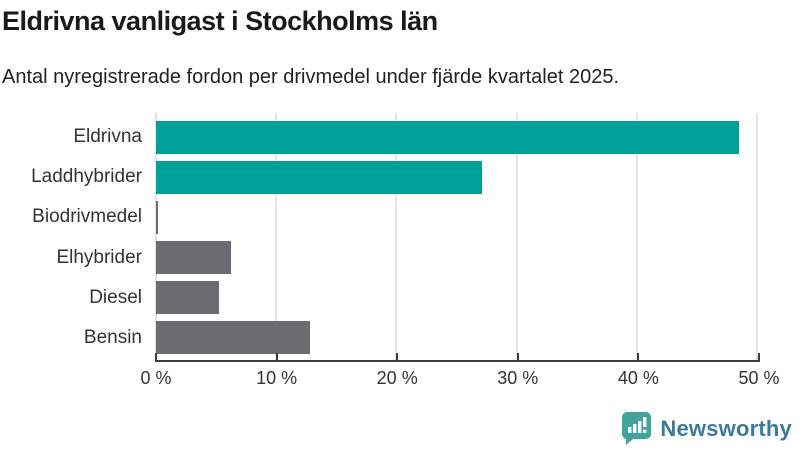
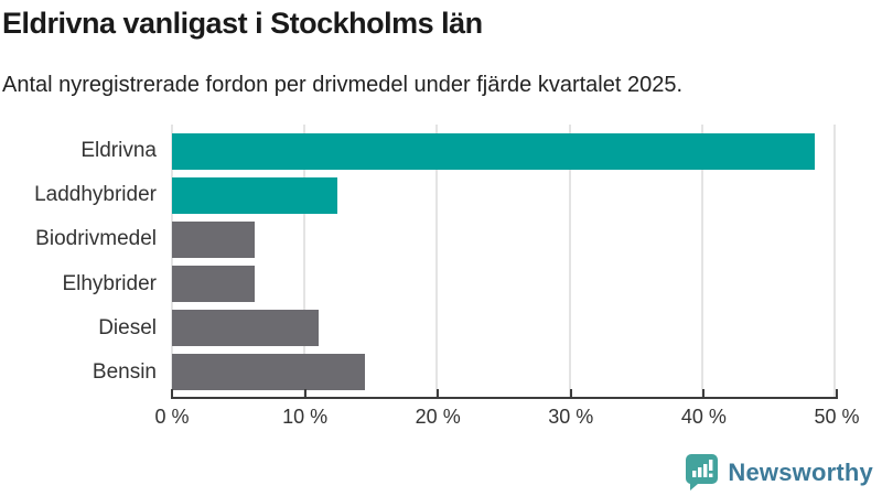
Laddhybrider: 27.1% -> 12.5%
Biodrivmedel: 0.2% -> 6.2%
Diesel: 5.2% -> 11.1%
Bensin: 12.8% -> 14.6%
